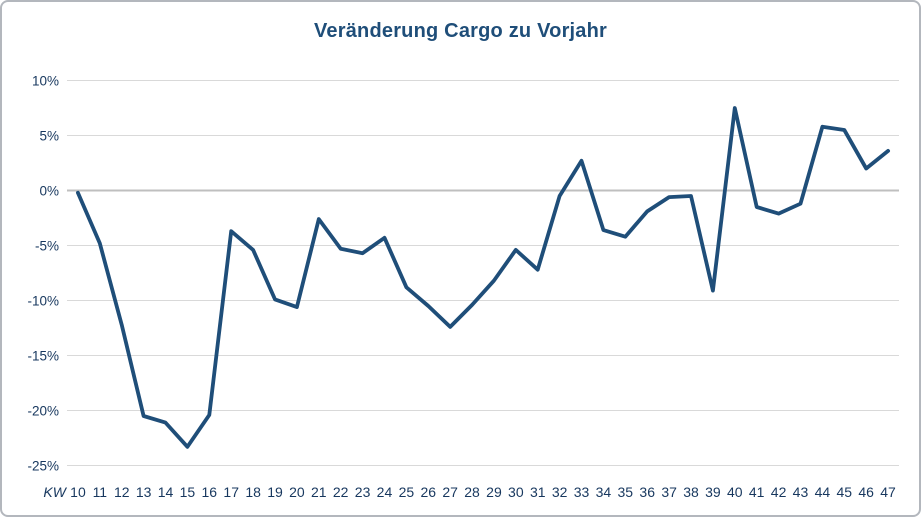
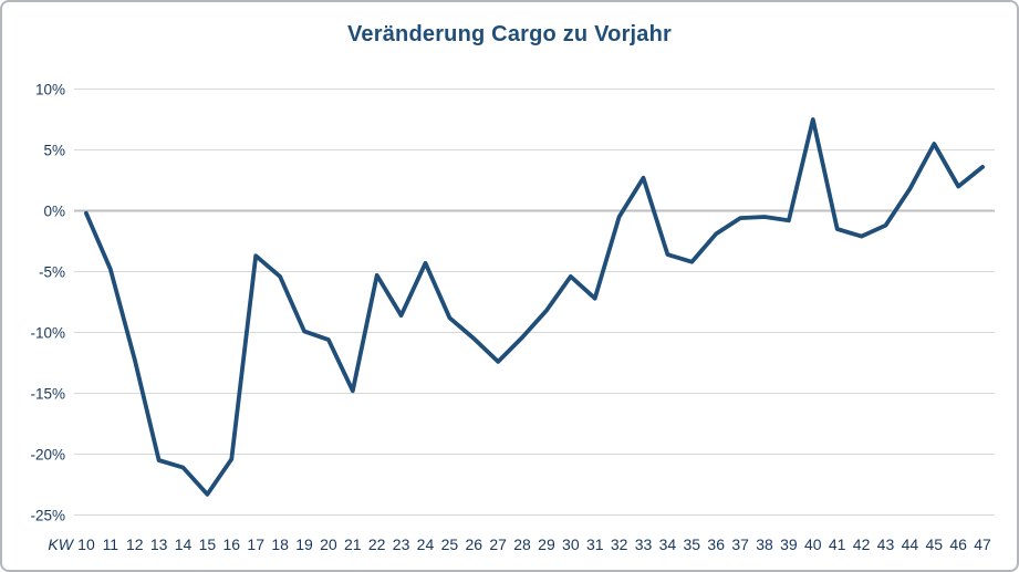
21: -2.6% -> -14.8%
23: -5.7% -> -8.6%
39: -9.1% -> -0.8%
44: 5.8% -> 1.8%
